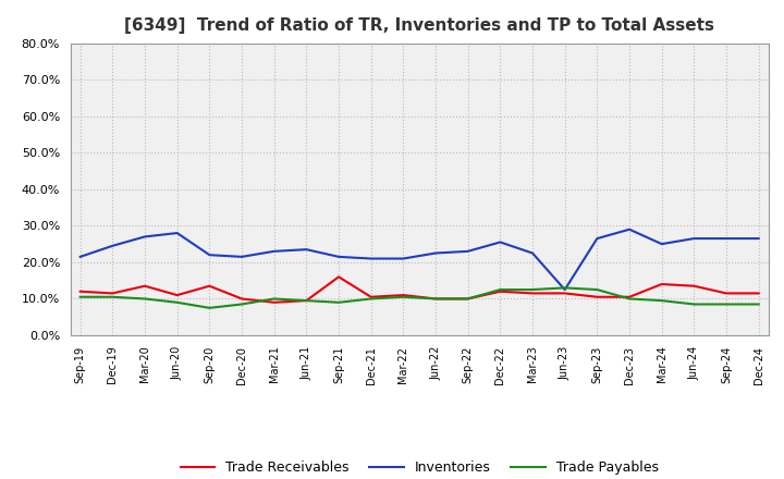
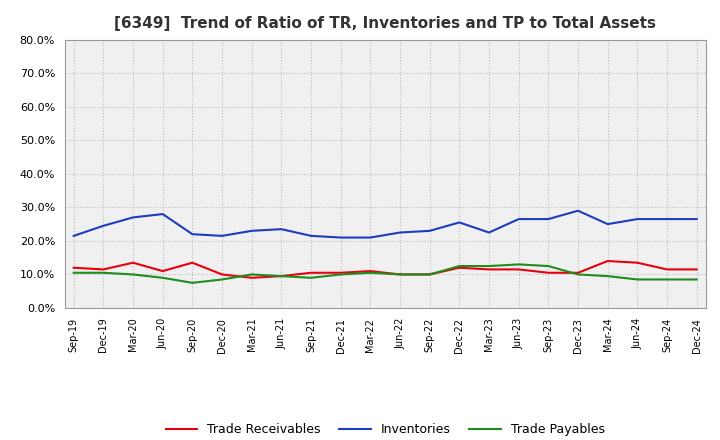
Trade Receivables/Sep-21: 16.0% -> 10.5%
Inventories/Jun-23: 12.5% -> 26.5%
